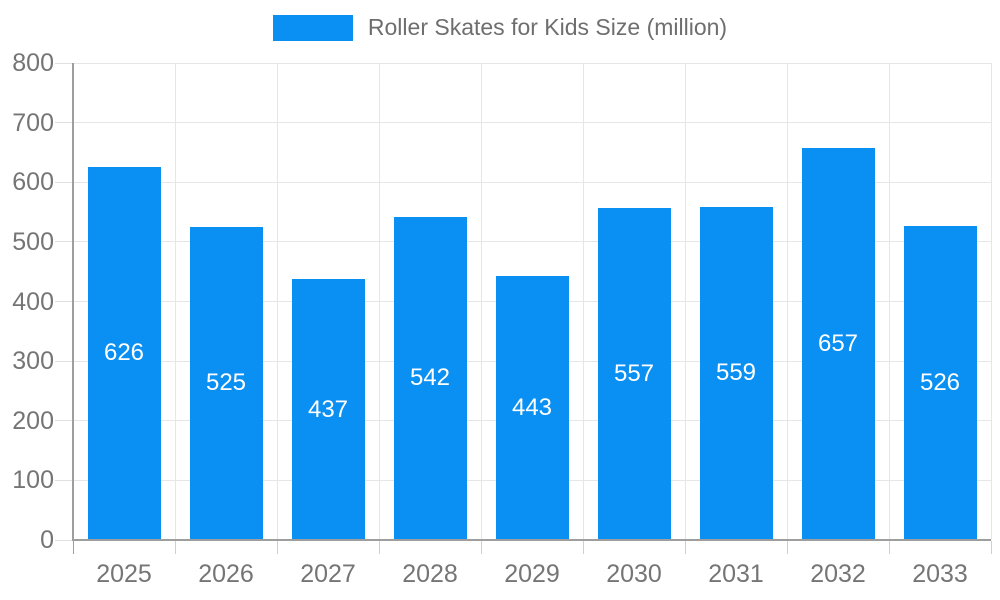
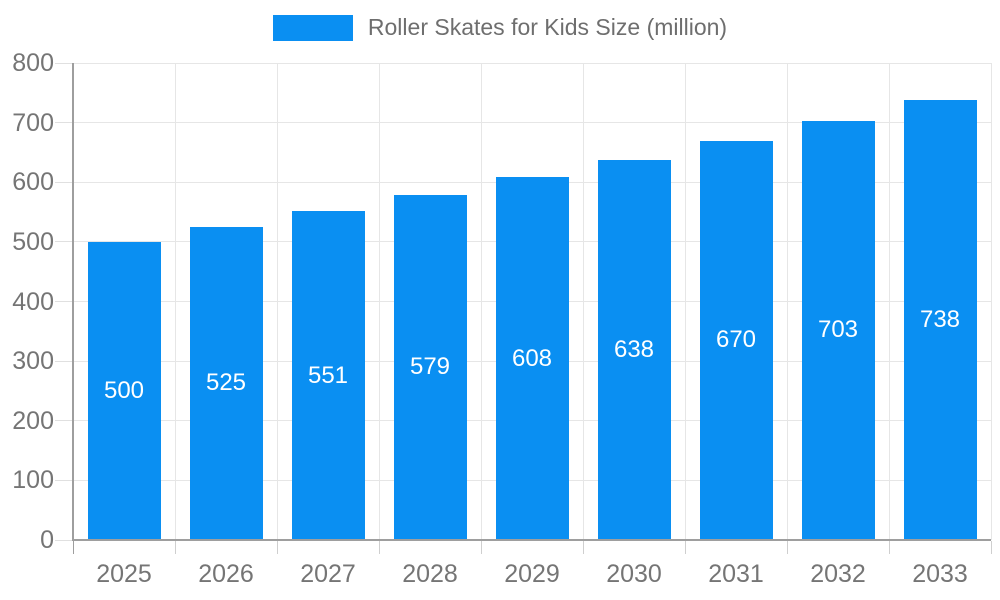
2025: 626 -> 500
2027: 437 -> 551
2028: 542 -> 579
2029: 443 -> 608
2030: 557 -> 638
2031: 559 -> 670
2032: 657 -> 703
2033: 526 -> 738
